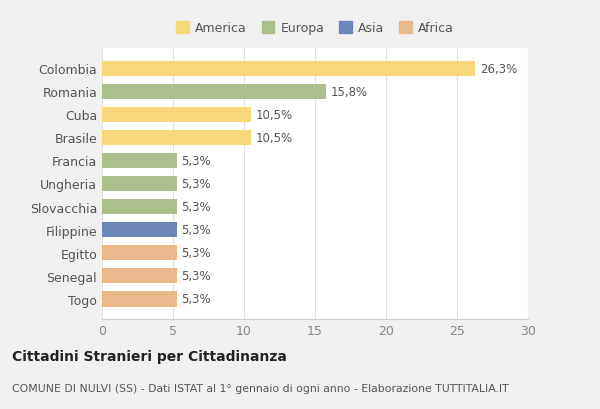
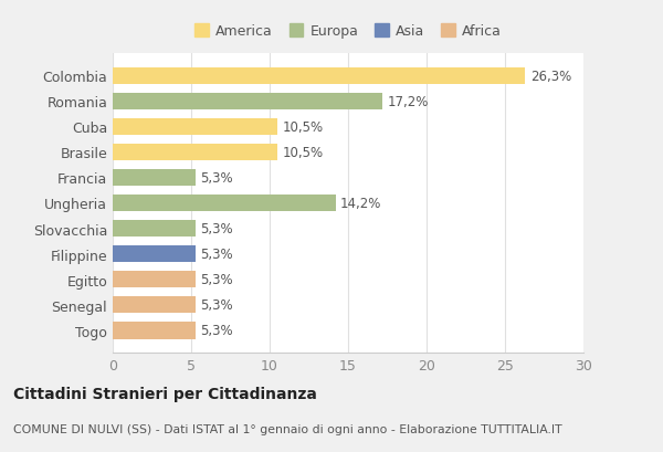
Romania: 15,8% -> 17,2%
Ungheria: 5,3% -> 14,2%
